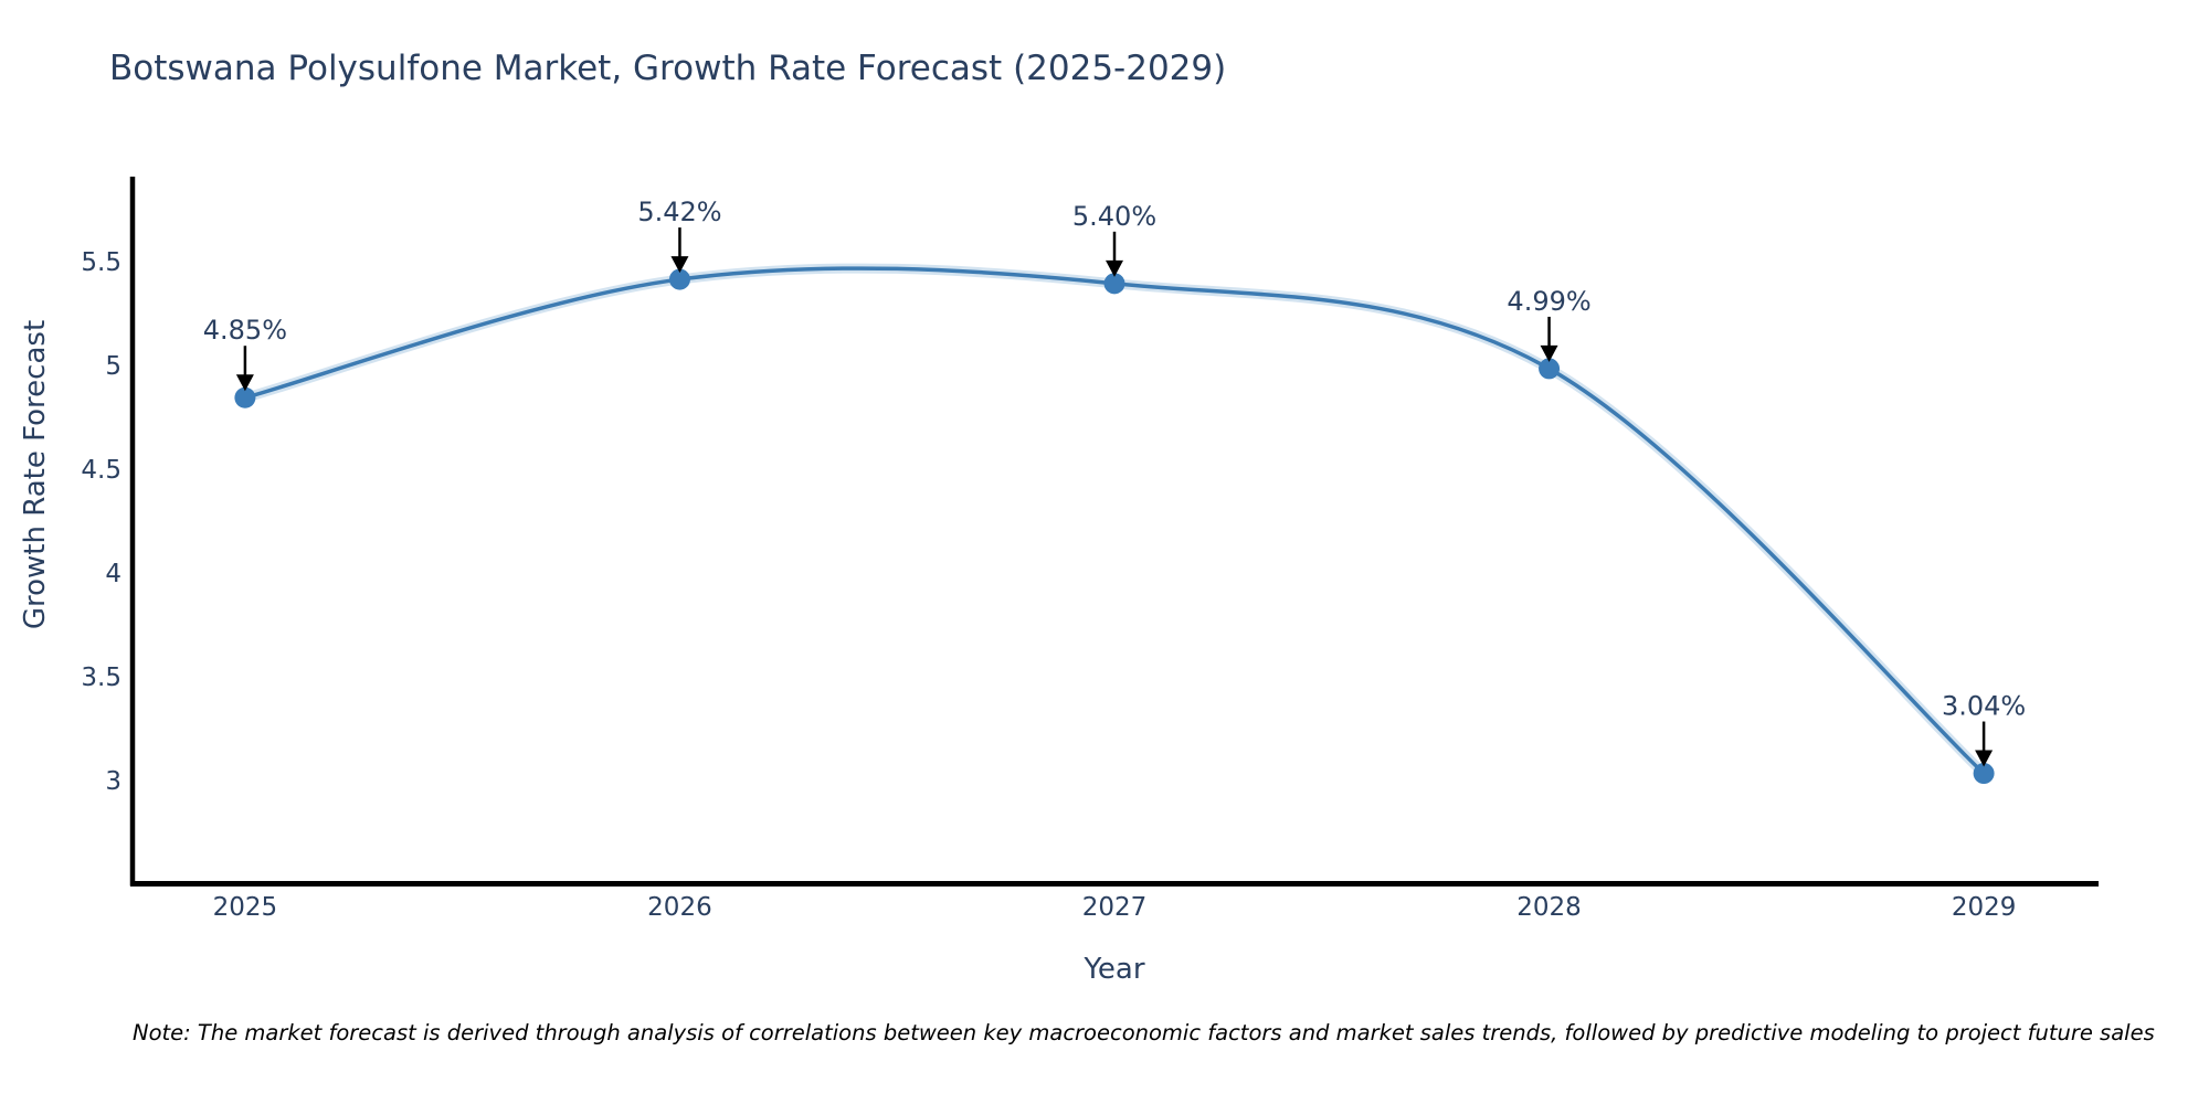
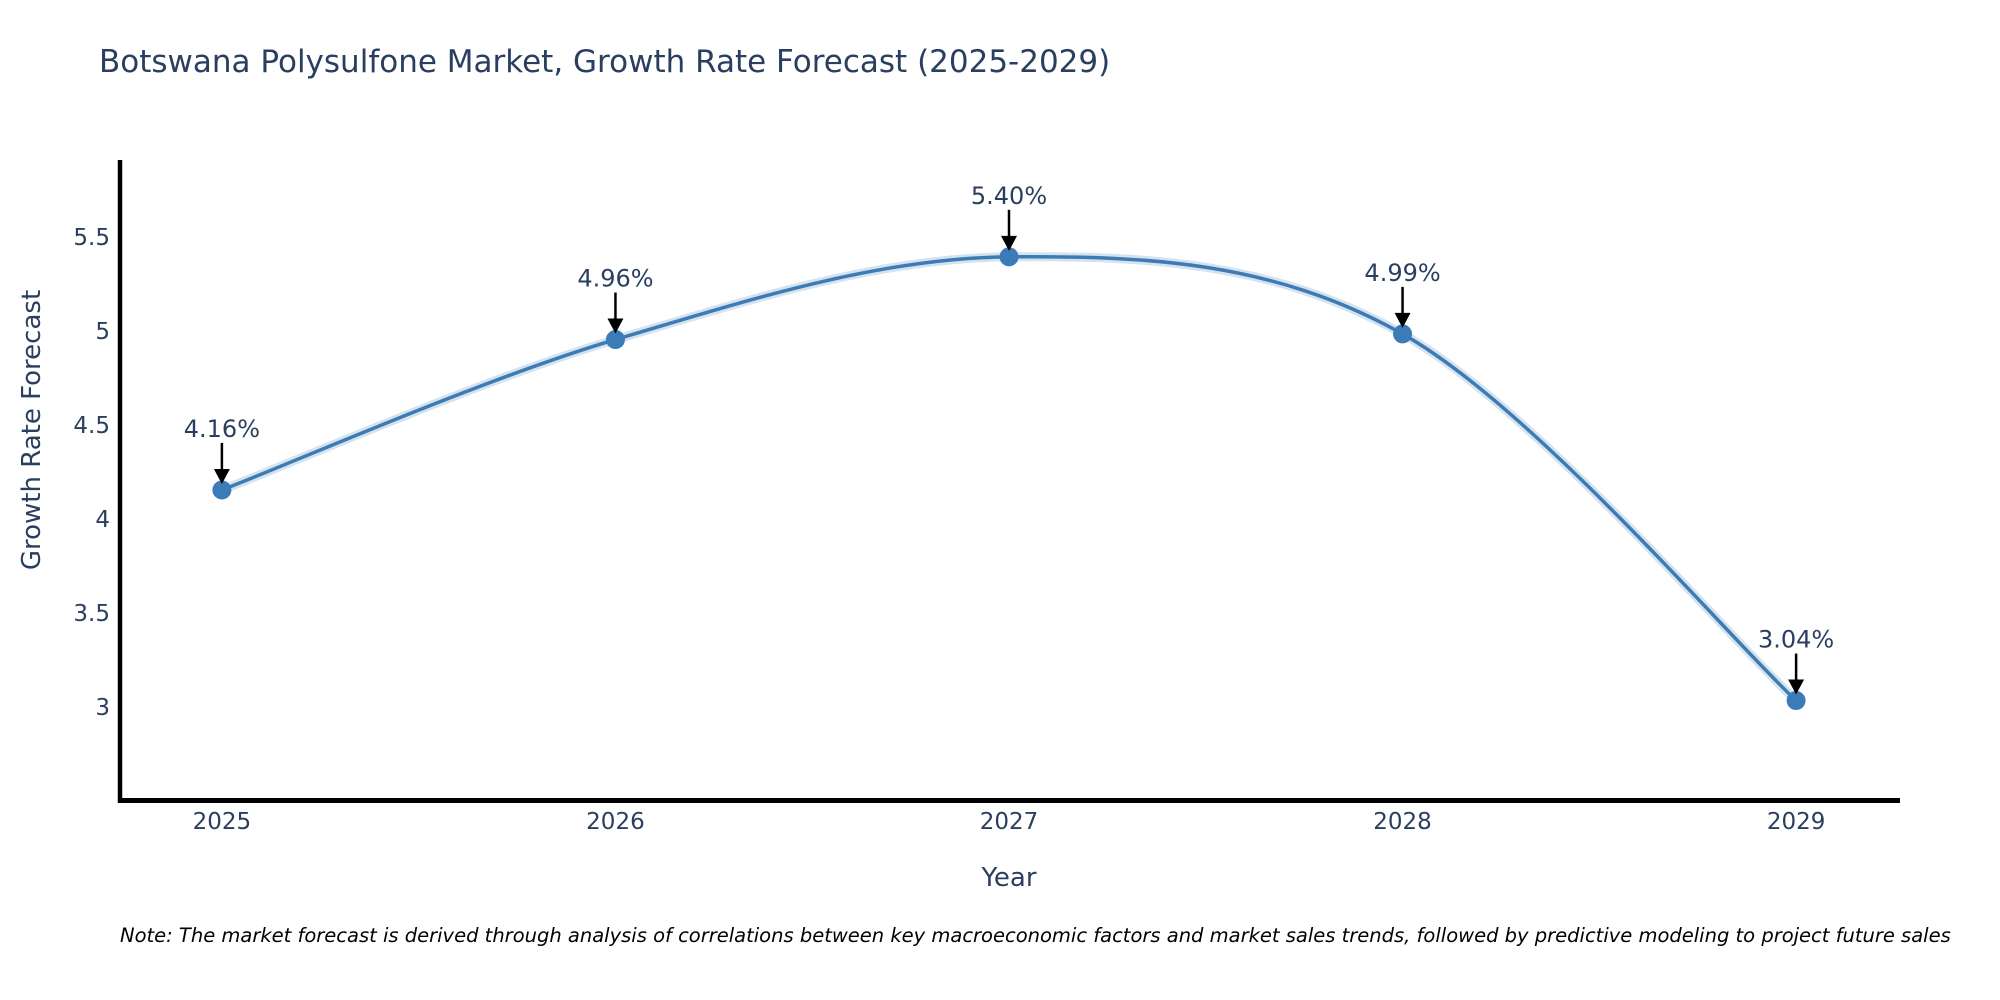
2025: 4.85% -> 4.16%
2026: 5.42% -> 4.96%
